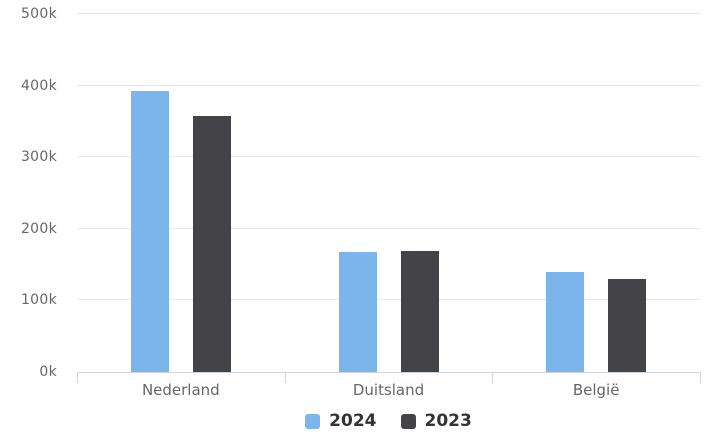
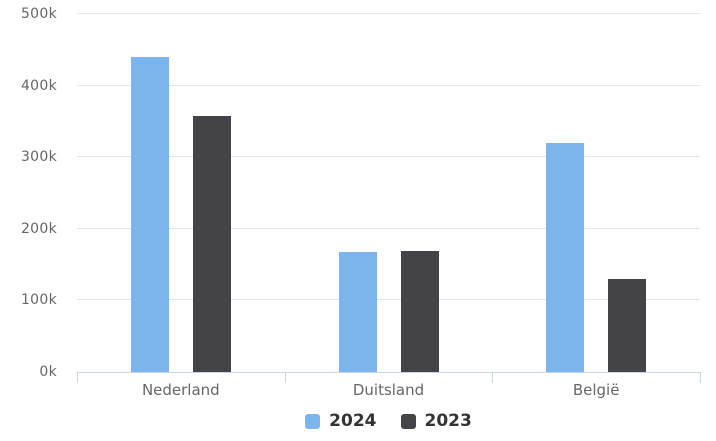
2024/Nederland: 390k -> 440k
2024/België: 140k -> 320k
